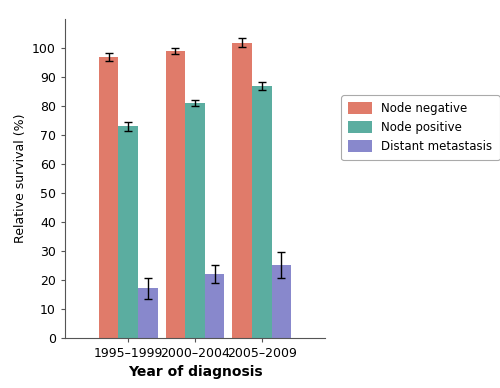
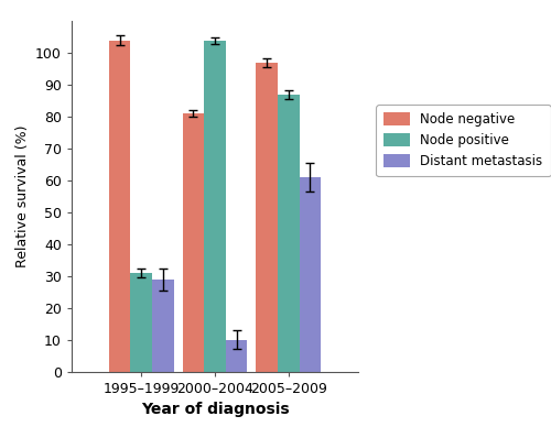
Node negative/1995–1999: 97 -> 104
Node positive/1995–1999: 73 -> 31
Distant metastasis/1995–1999: 17 -> 29
Node negative/2000–2004: 99 -> 81
Node positive/2000–2004: 81 -> 104
Distant metastasis/2000–2004: 22 -> 10
Node negative/2005–2009: 102 -> 97
Distant metastasis/2005–2009: 25 -> 61
